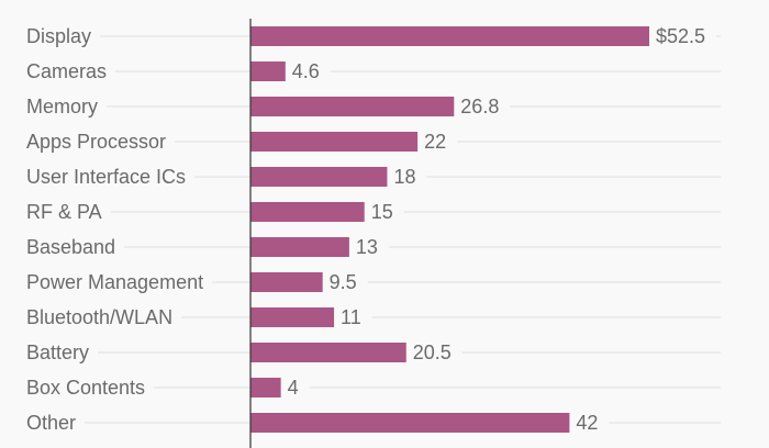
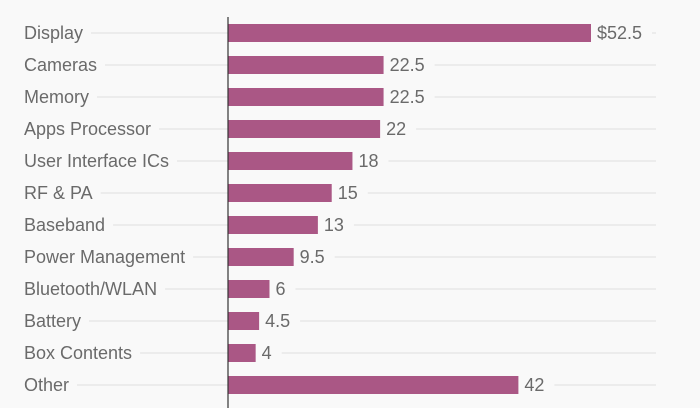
Cameras: 4.6 -> 22.5
Memory: 26.8 -> 22.5
Bluetooth/WLAN: 11 -> 6
Battery: 20.5 -> 4.5
